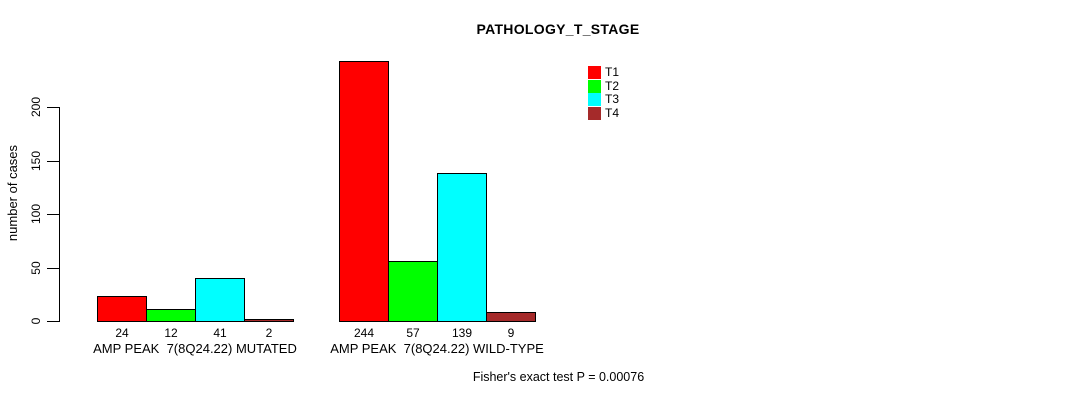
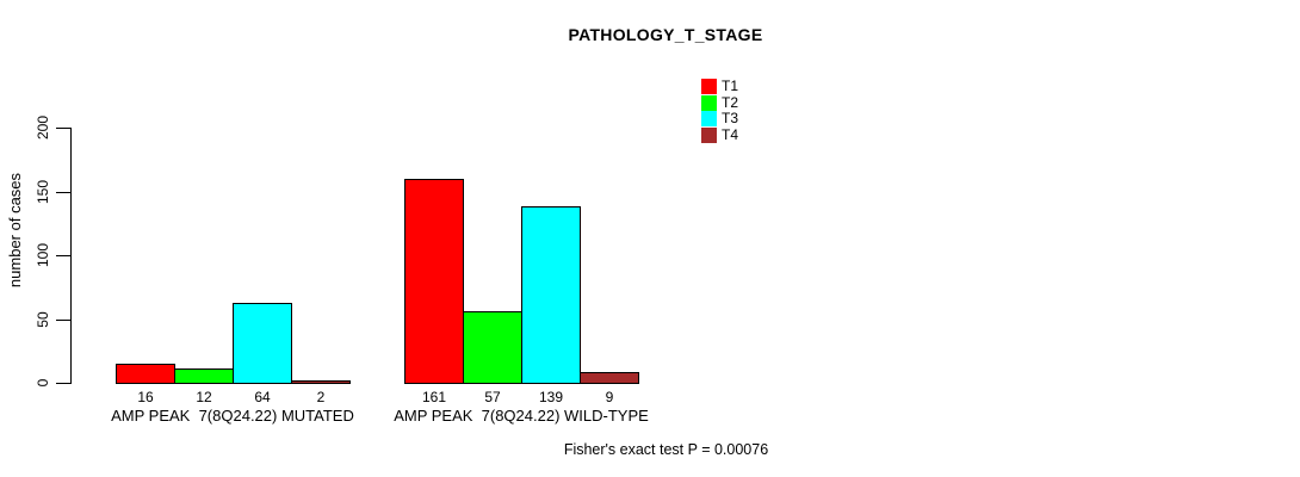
T1/AMP PEAK 7(8Q24.22) MUTATED: 24 -> 16
T3/AMP PEAK 7(8Q24.22) MUTATED: 41 -> 64
T1/AMP PEAK 7(8Q24.22) WILD-TYPE: 244 -> 161
